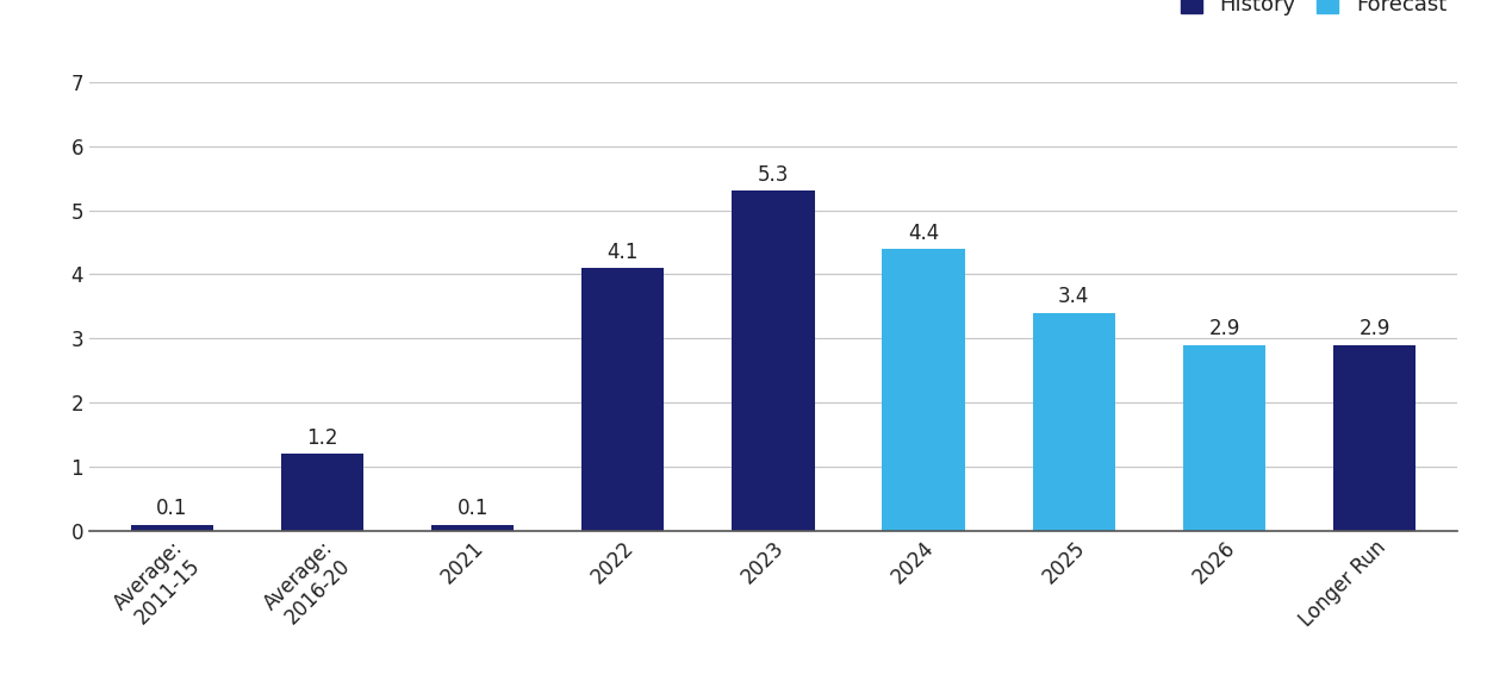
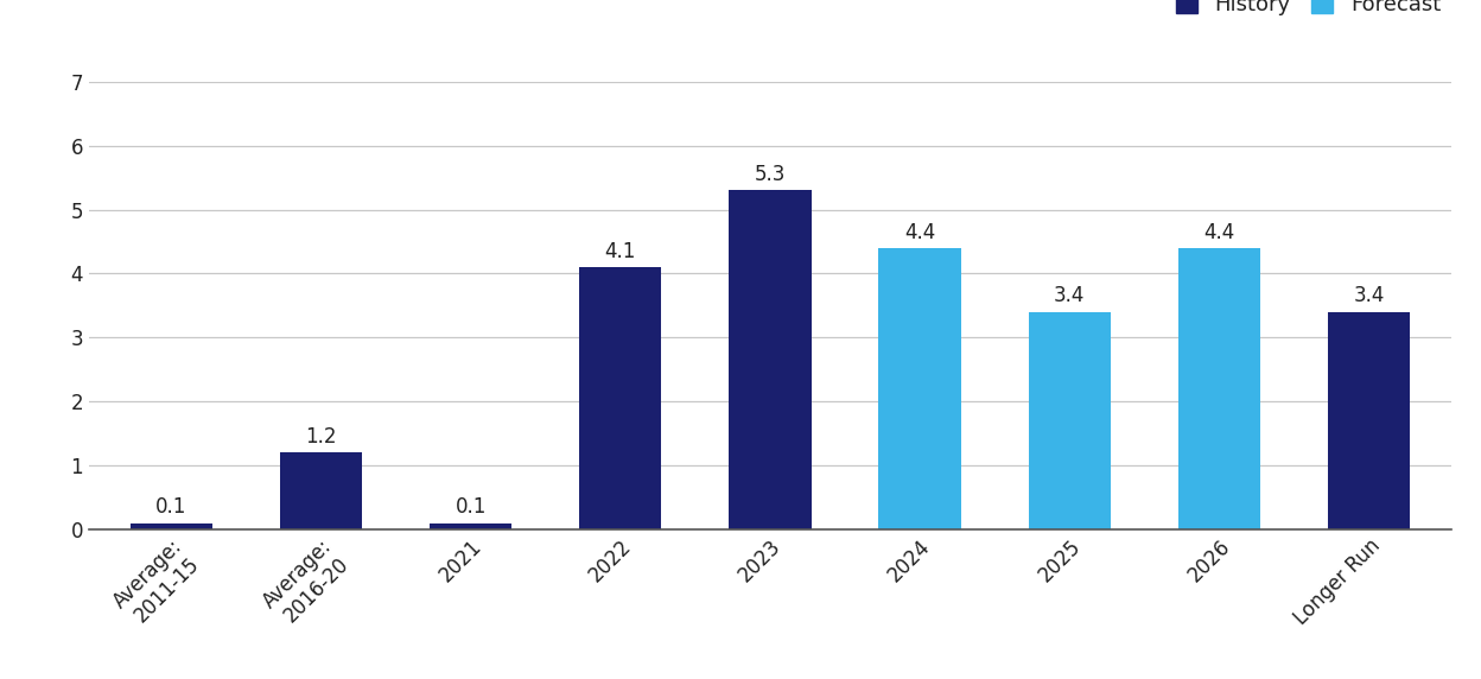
2026: 2.9 -> 4.4
Longer Run: 2.9 -> 3.4
